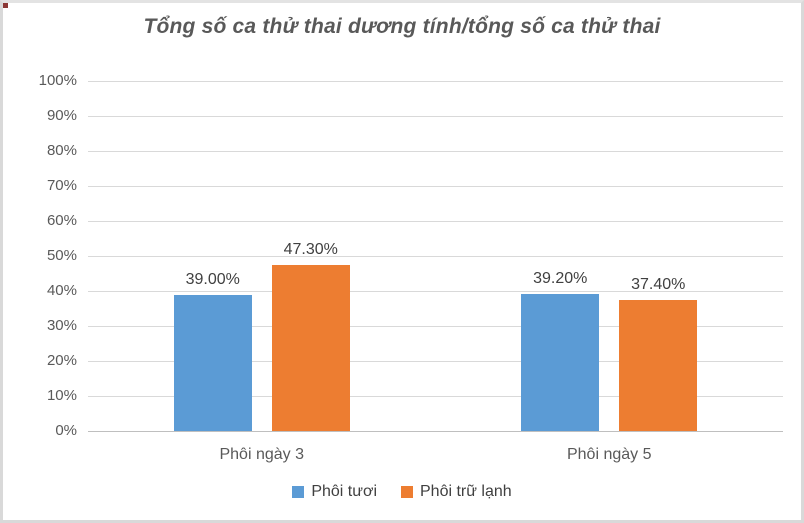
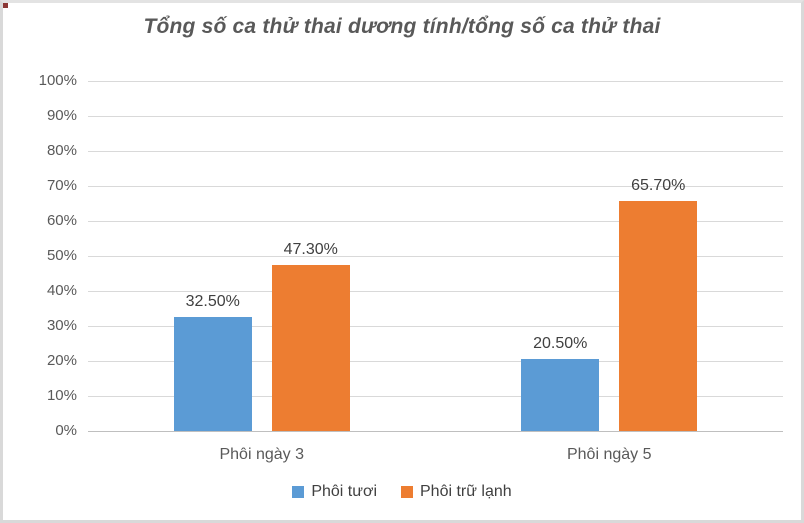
Phôi tươi/Phôi ngày 3: 39.00% -> 32.50%
Phôi tươi/Phôi ngày 5: 39.20% -> 20.50%
Phôi trữ lạnh/Phôi ngày 5: 37.40% -> 65.70%
